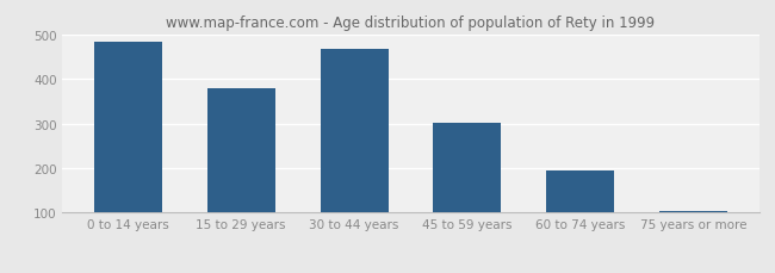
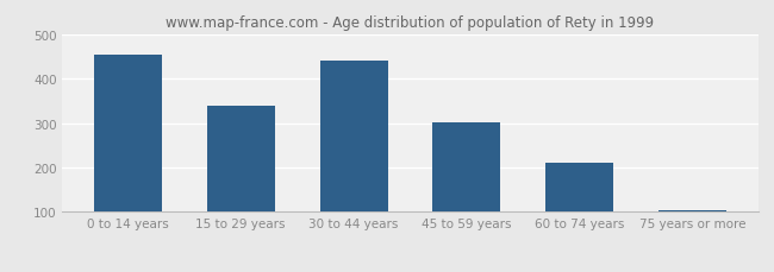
0 to 14 years: 483 -> 455
15 to 29 years: 379 -> 340
30 to 44 years: 468 -> 440
60 to 74 years: 194 -> 210
